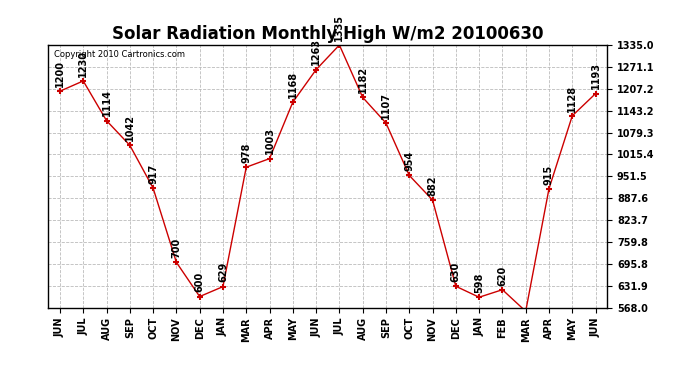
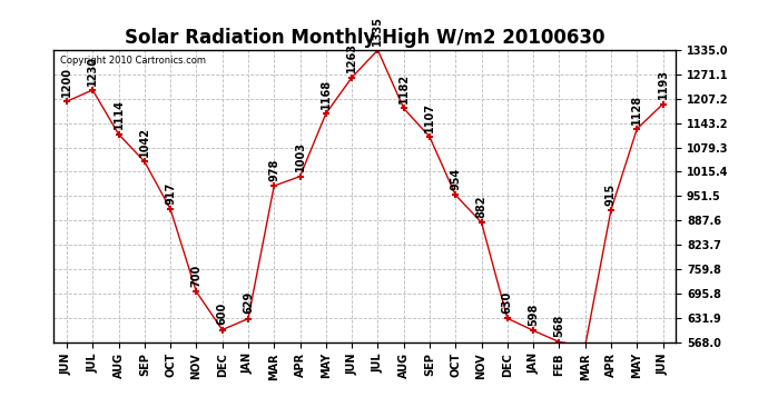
FEB: 620 -> 568
